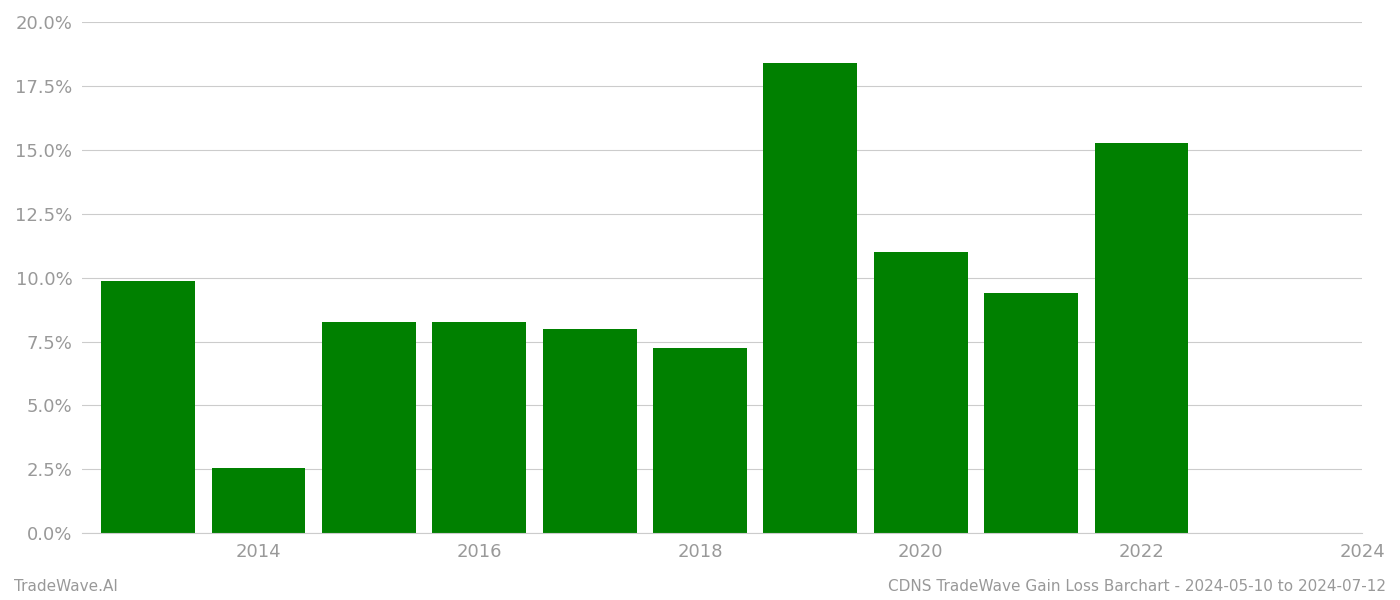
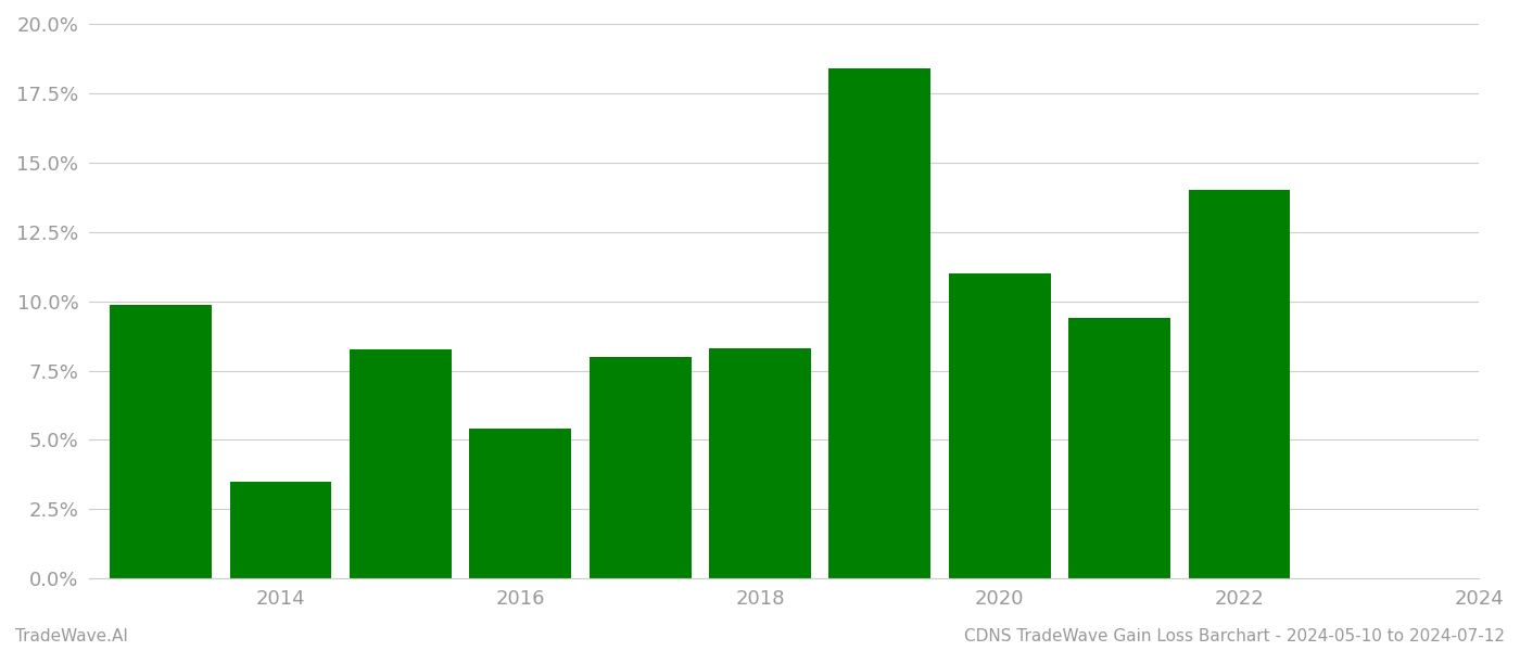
2014: 2.55% -> 3.50%
2016: 8.25% -> 5.40%
2018: 7.25% -> 8.30%
2022: 15.25% -> 14.00%
